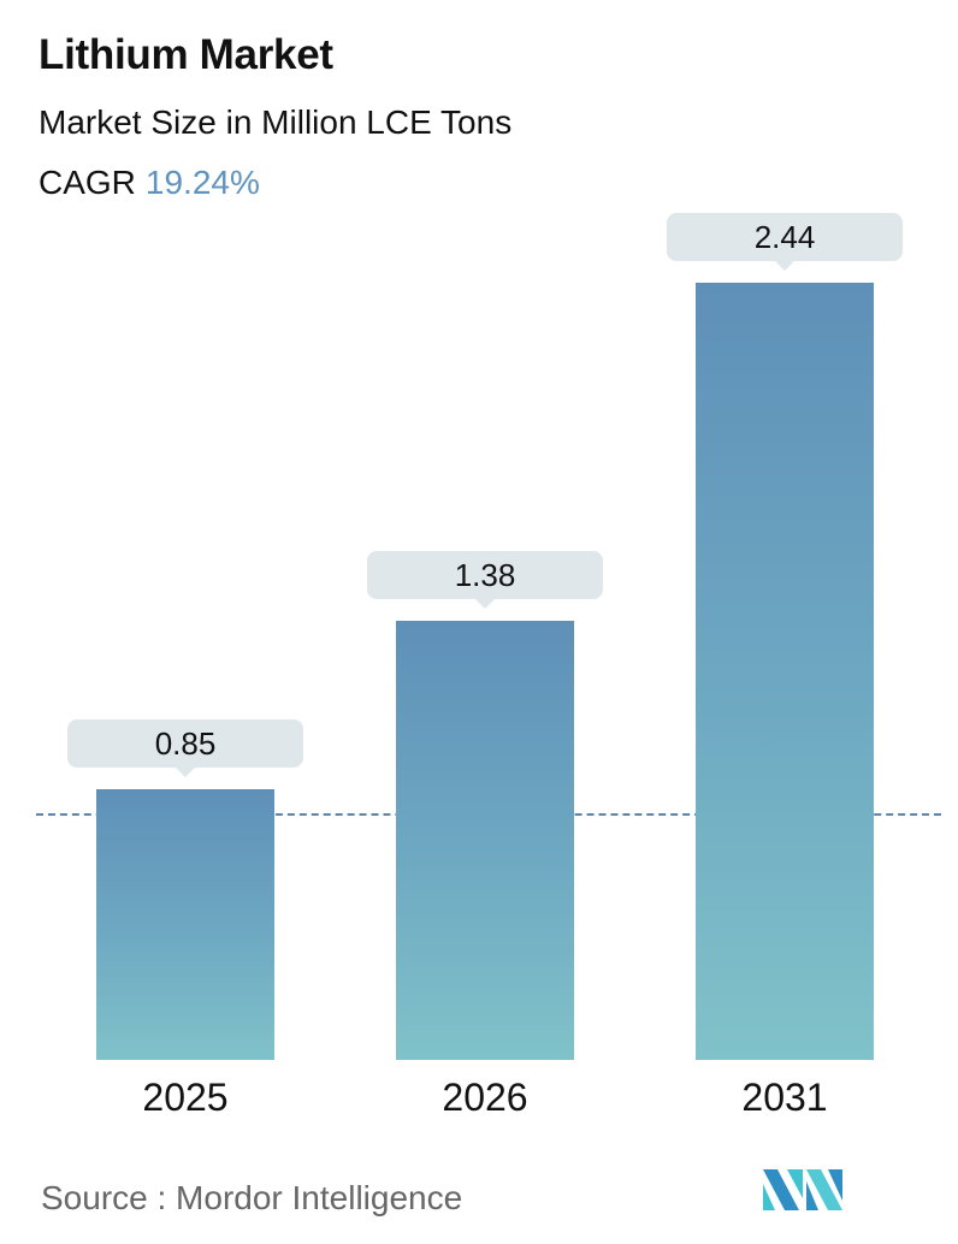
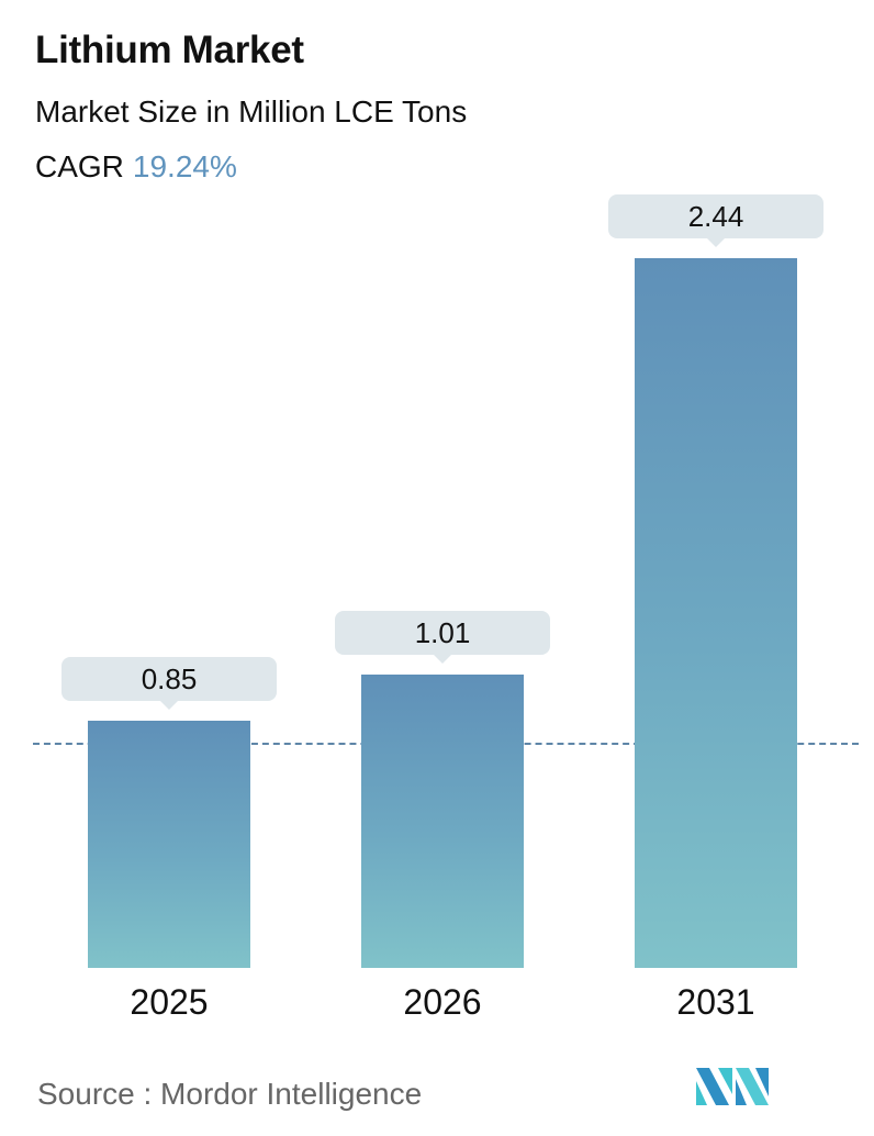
2026: 1.38 -> 1.01
